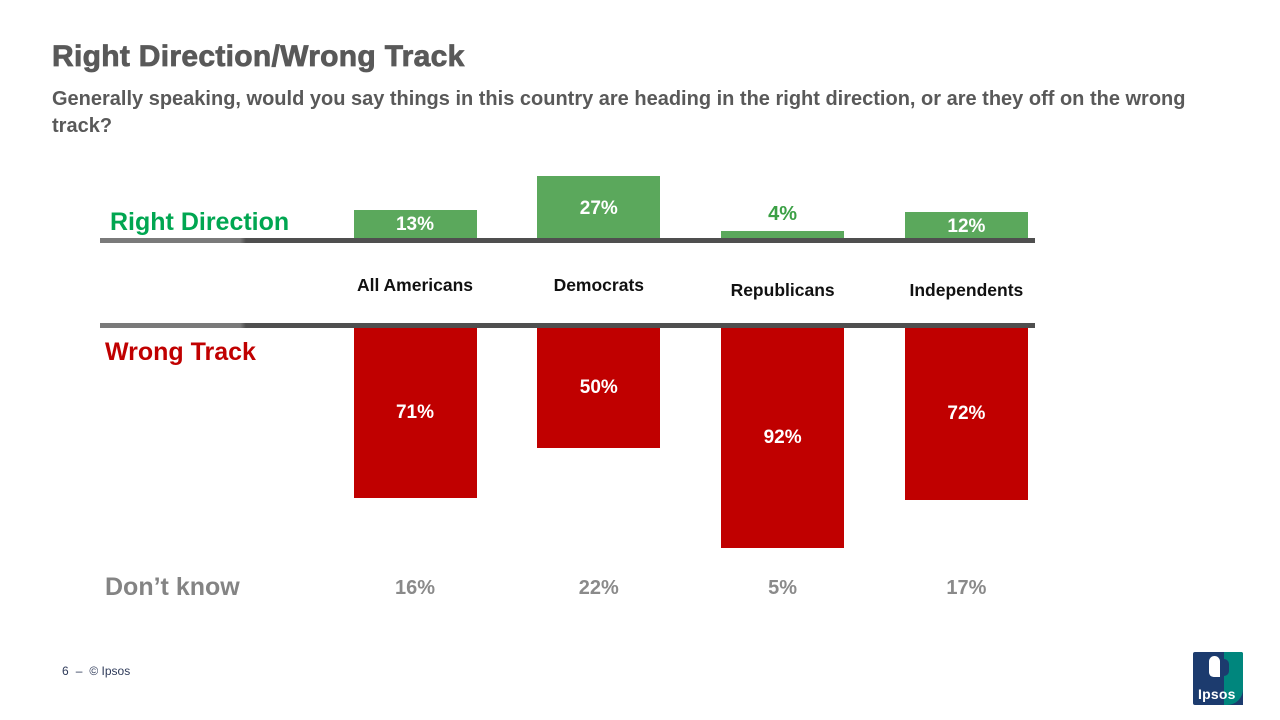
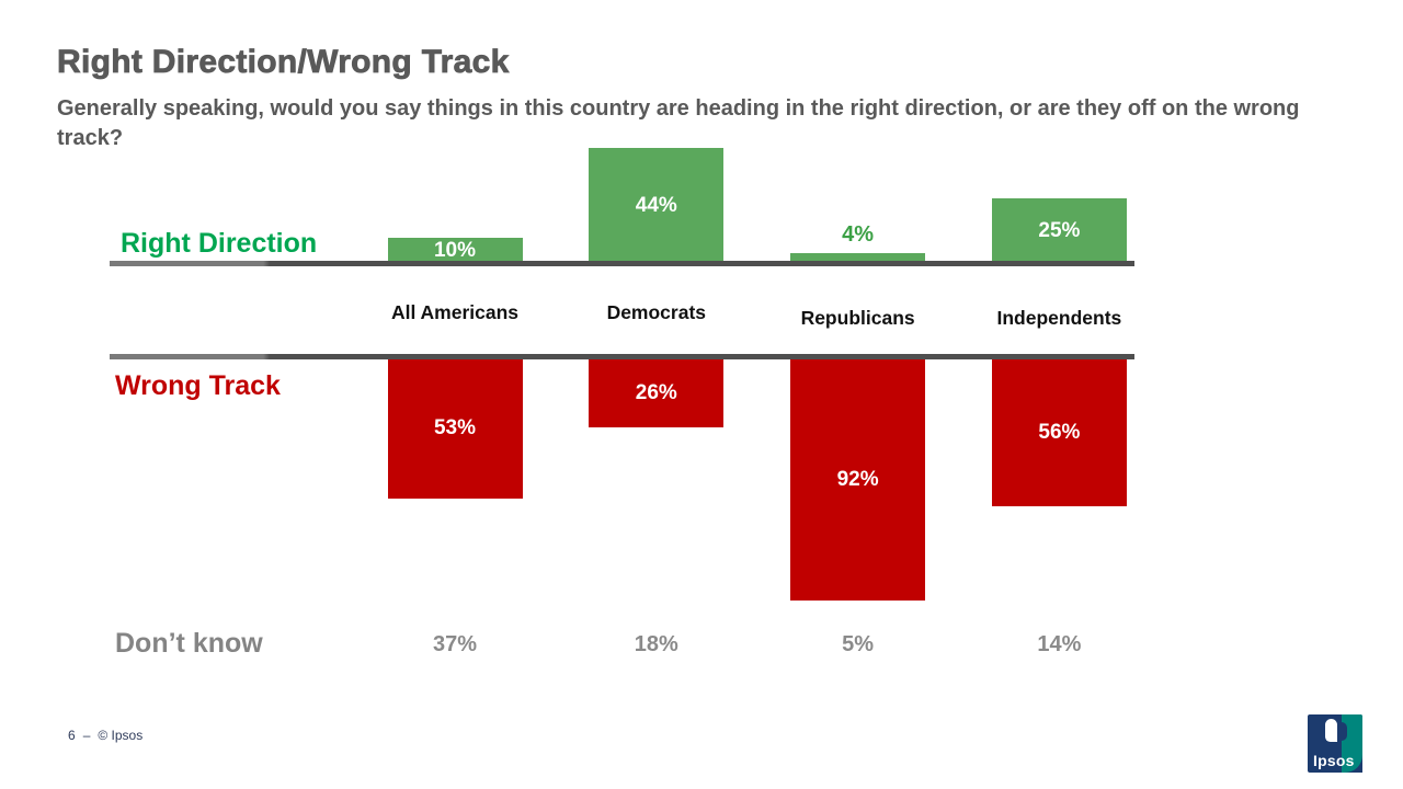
Right Direction/All Americans: 13% -> 10%
Wrong Track/All Americans: 71% -> 53%
Don’t know/All Americans: 16% -> 37%
Right Direction/Democrats: 27% -> 44%
Wrong Track/Democrats: 50% -> 26%
Don’t know/Democrats: 22% -> 18%
Right Direction/Independents: 12% -> 25%
Wrong Track/Independents: 72% -> 56%
Don’t know/Independents: 17% -> 14%
